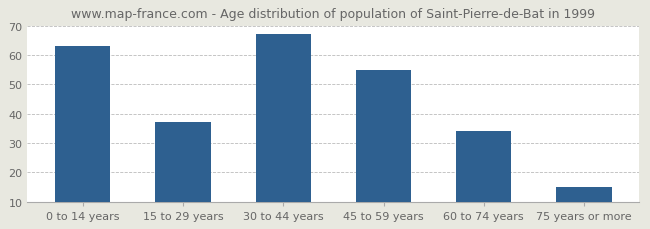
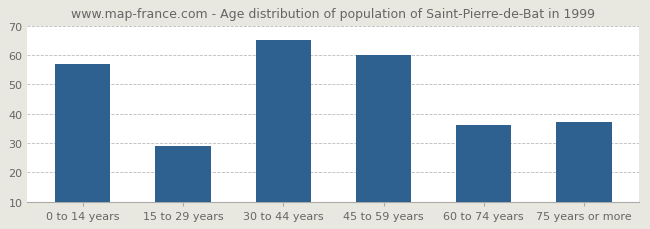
0 to 14 years: 63 -> 57
15 to 29 years: 37 -> 29
30 to 44 years: 67 -> 65
45 to 59 years: 55 -> 60
60 to 74 years: 34 -> 36
75 years or more: 15 -> 37
